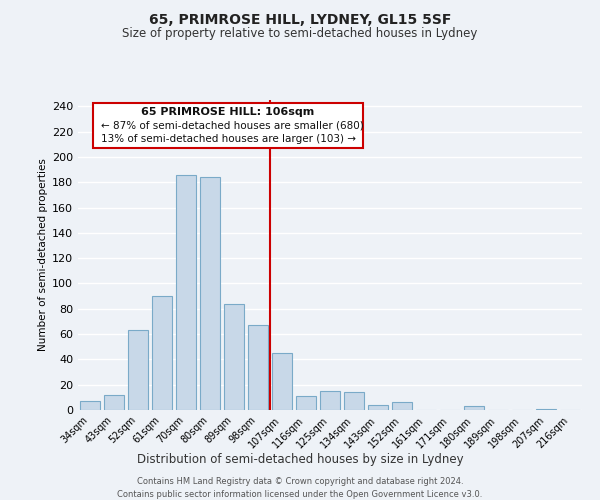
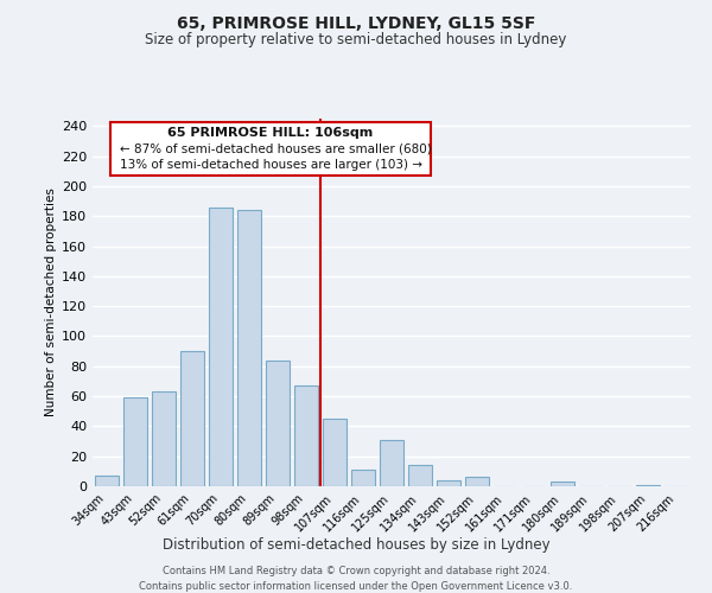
43sqm: 12 -> 59
125sqm: 15 -> 31
